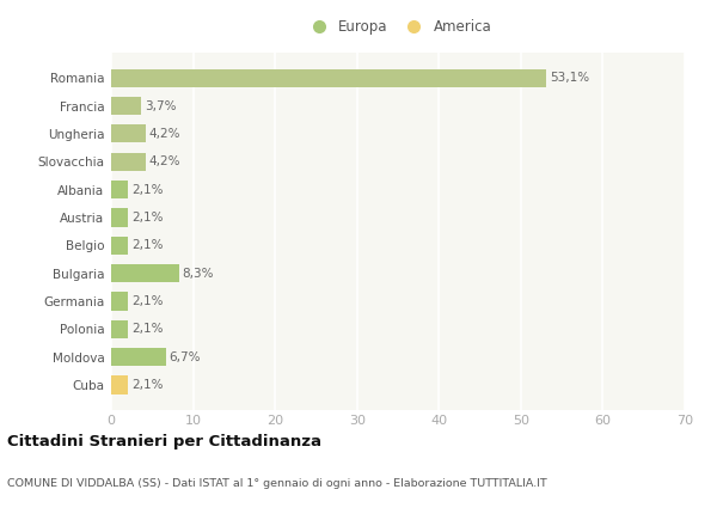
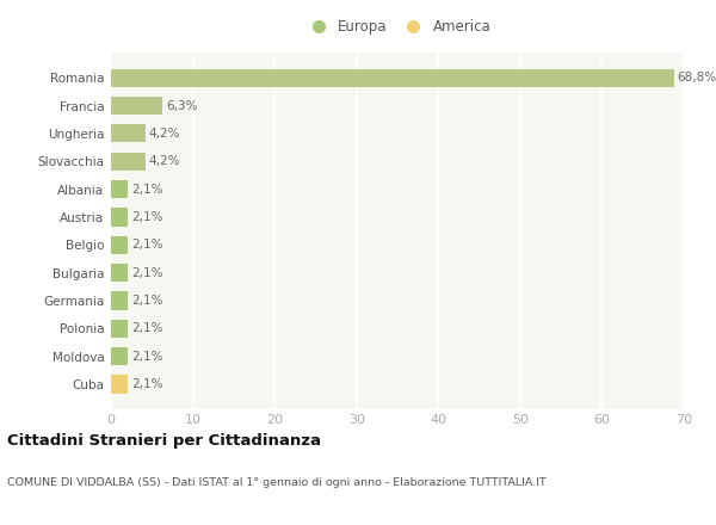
Romania: 53,1% -> 68,8%
Francia: 3,7% -> 6,3%
Bulgaria: 8,3% -> 2,1%
Moldova: 6,7% -> 2,1%
